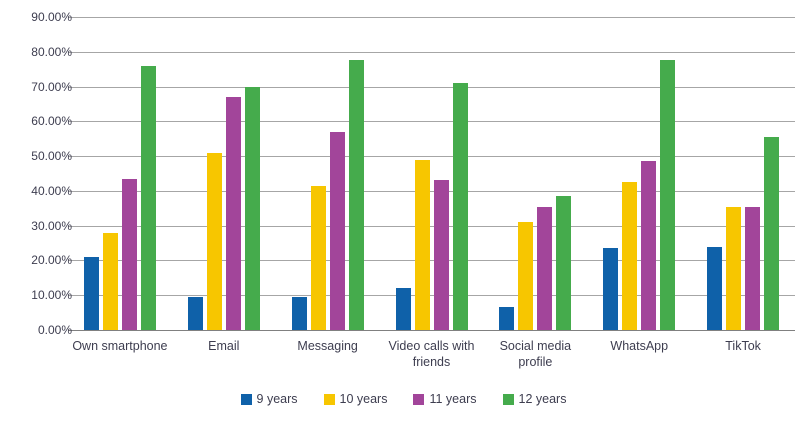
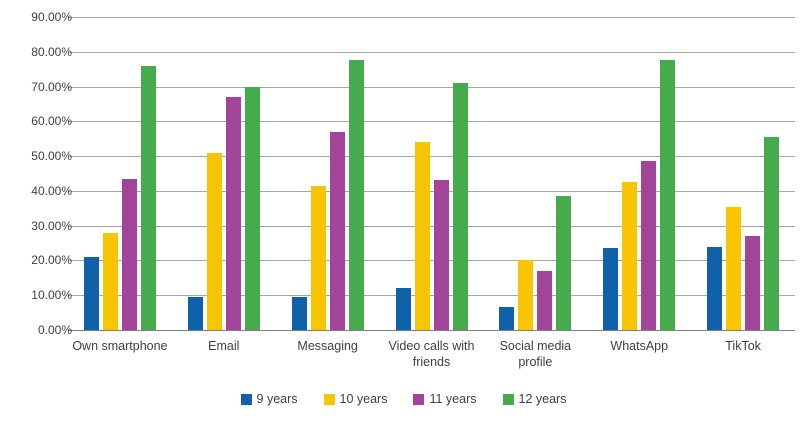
10 years/Video calls with friends: 49% -> 54%
10 years/Social media profile: 31% -> 20%
11 years/Social media profile: 36% -> 17%
11 years/TikTok: 36% -> 27%
